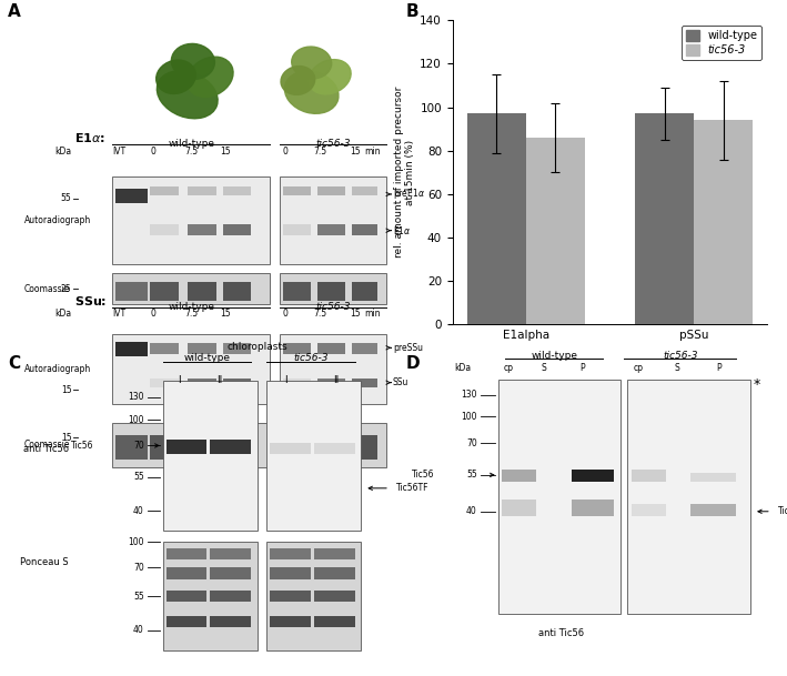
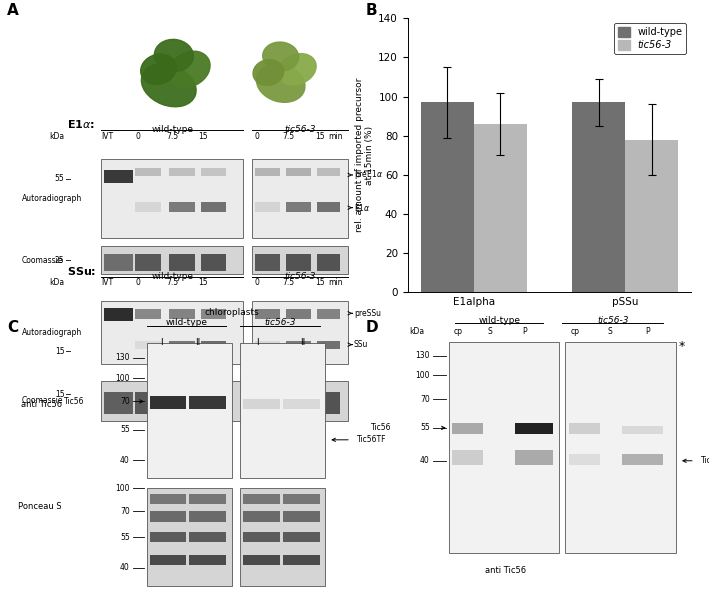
tic56-3/pSSu: 94 -> 78
